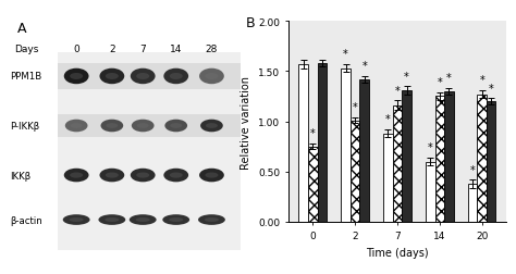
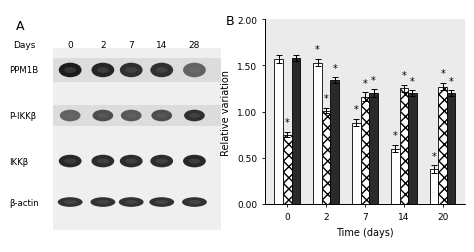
IKKβ/2: 1.42 -> 1.34
IKKβ/7: 1.31 -> 1.20
IKKβ/14: 1.30 -> 1.20
